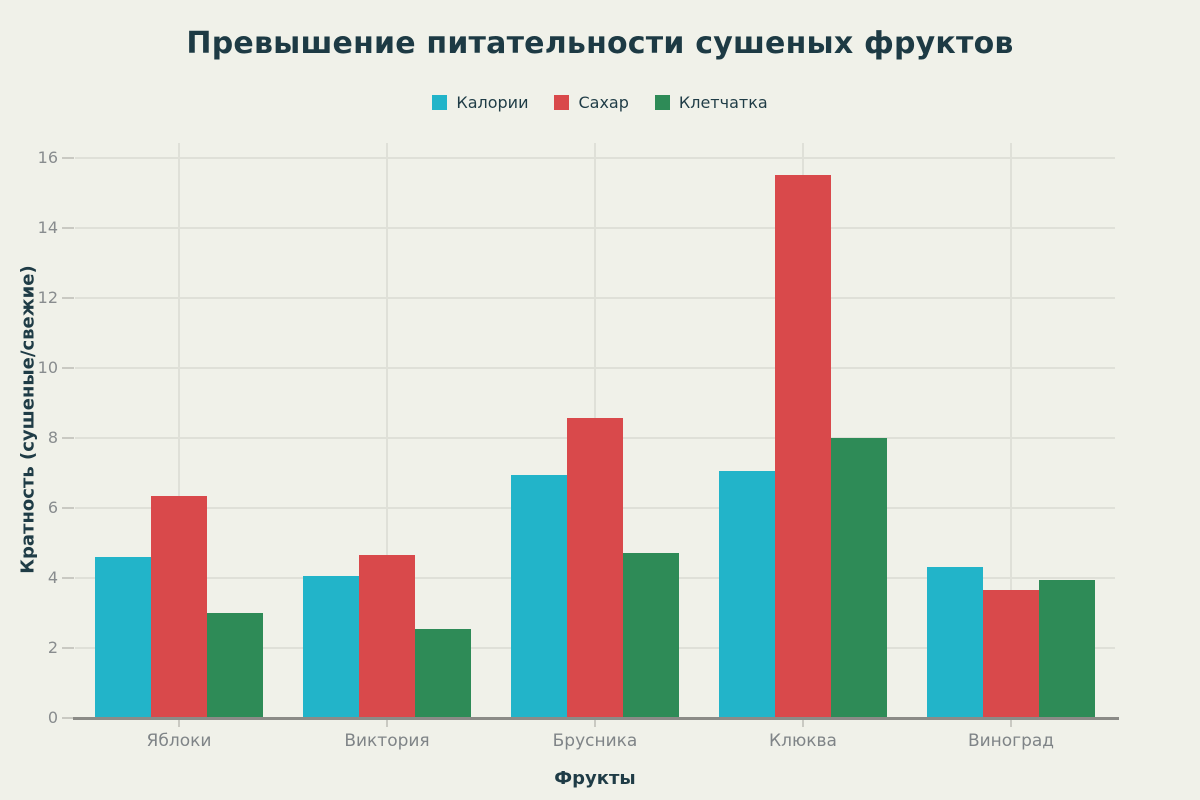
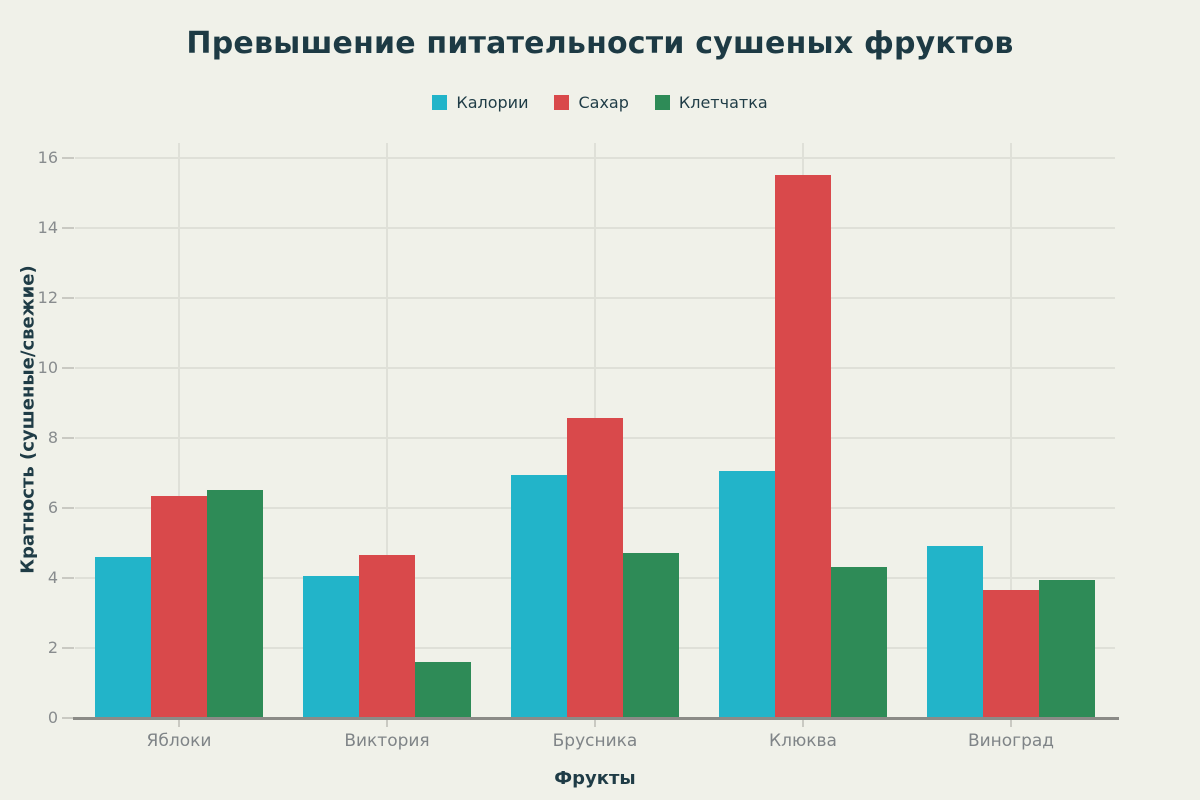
Клетчатка/Яблоки: 3.0 -> 6.5
Клетчатка/Виктория: 2.5 -> 1.6
Клетчатка/Клюква: 8.0 -> 4.3
Калории/Виноград: 4.3 -> 4.9
